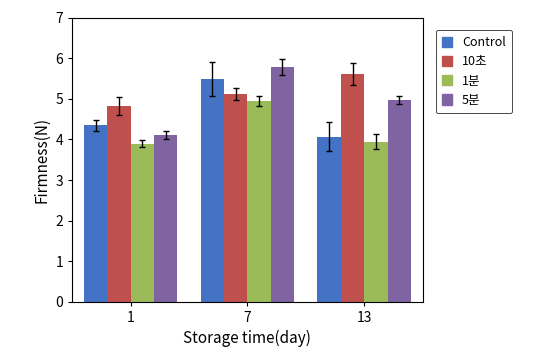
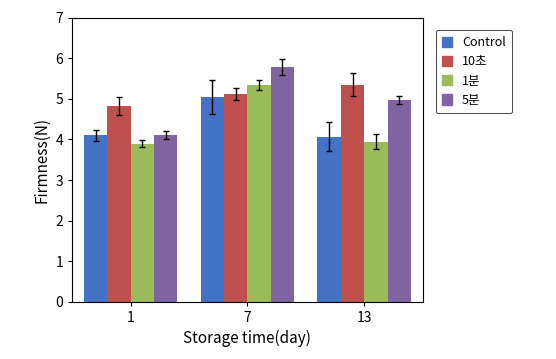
Control/1: 4.35 -> 4.10
Control/7: 5.50 -> 5.05
1분/7: 4.95 -> 5.35
10초/13: 5.62 -> 5.35
